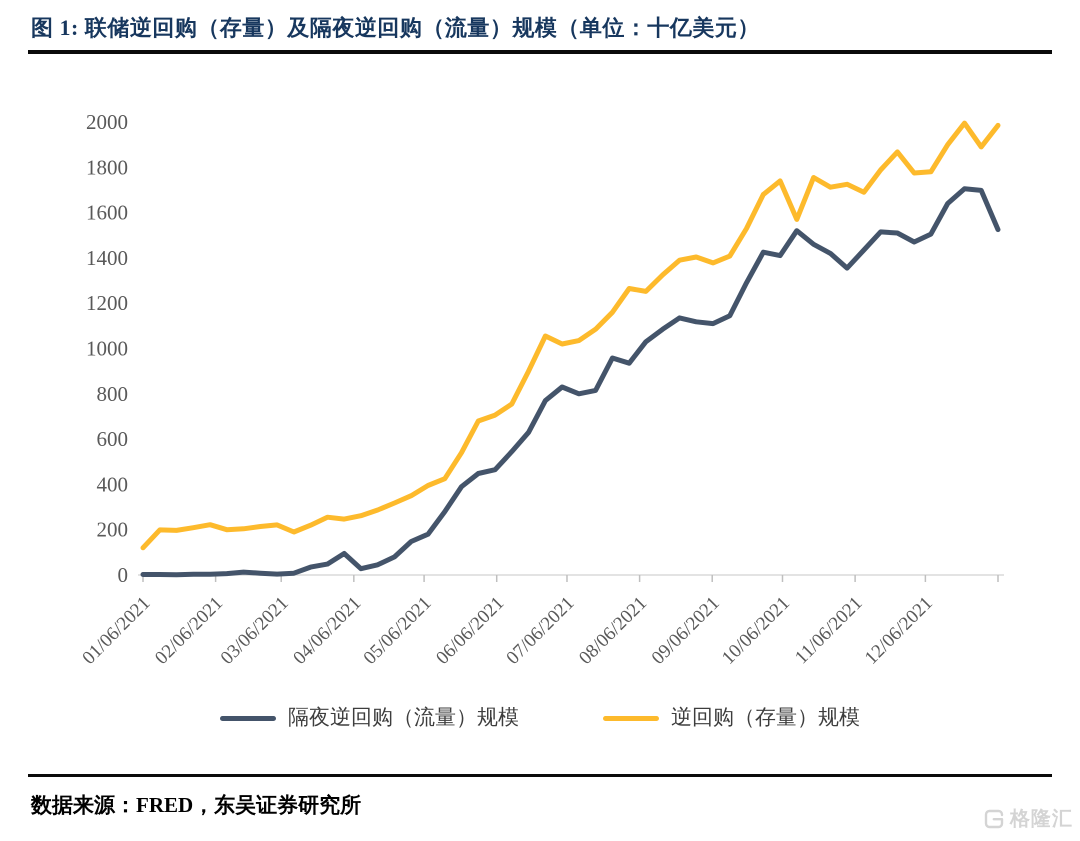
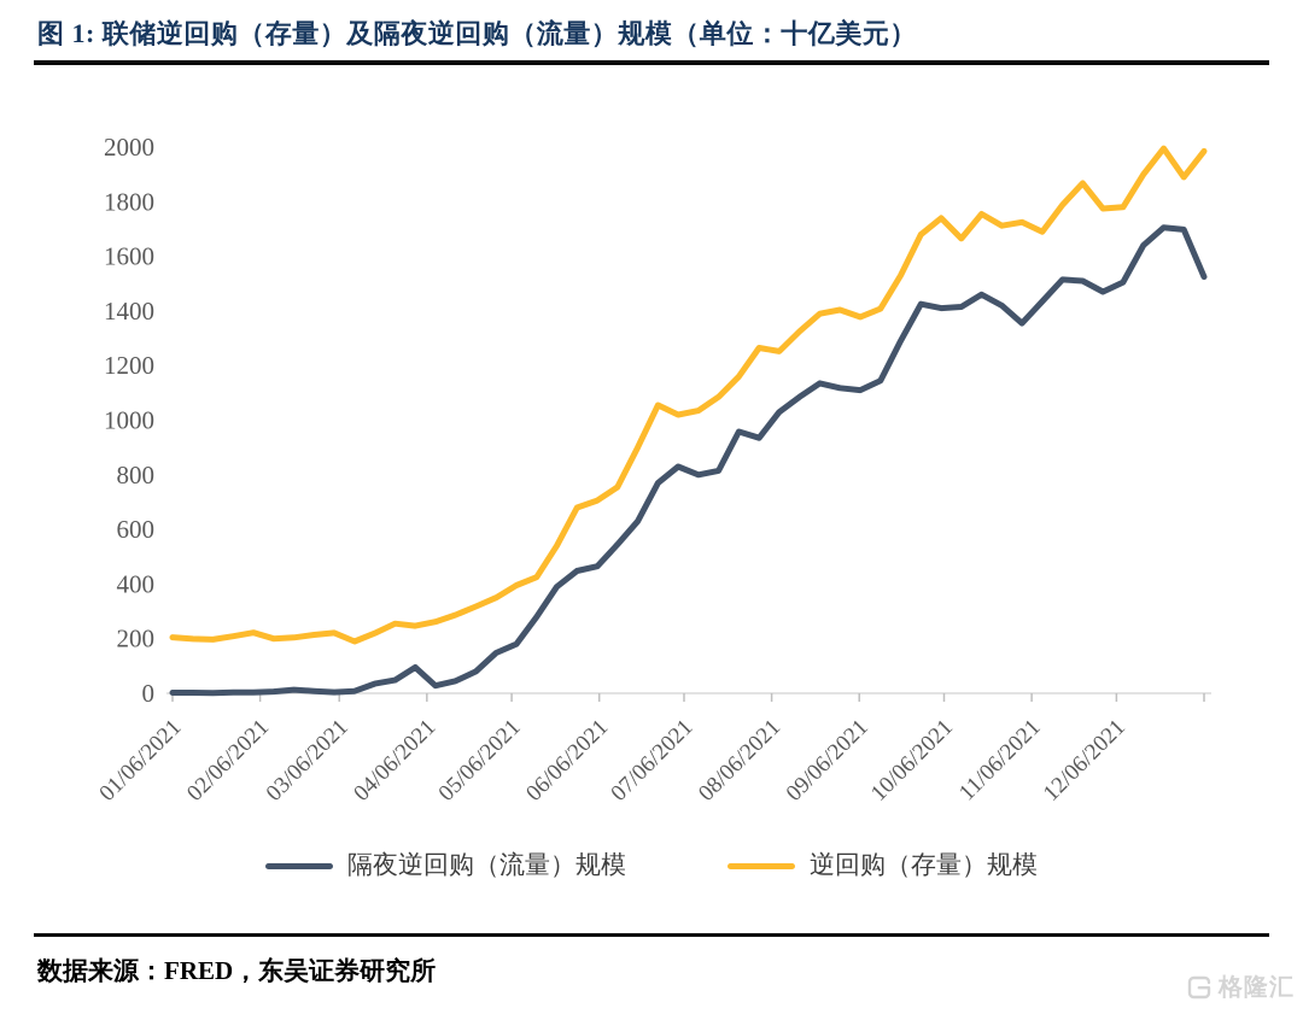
逆回购（存量）规模/01/06/2021: 120 -> 200
隔夜逆回购（流量）规模/10/06/2021: 1520 -> 1420
逆回购（存量）规模/10/06/2021: 1570 -> 1660
